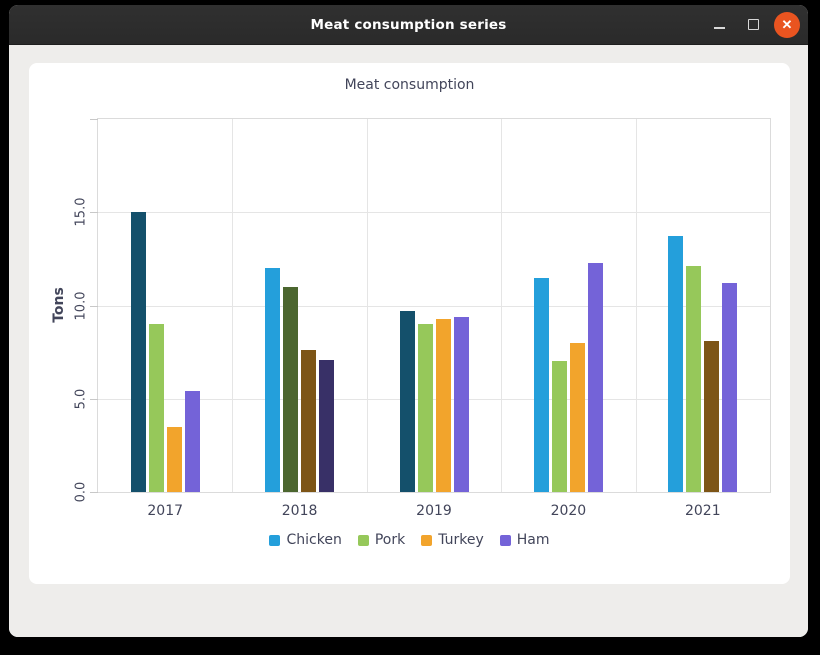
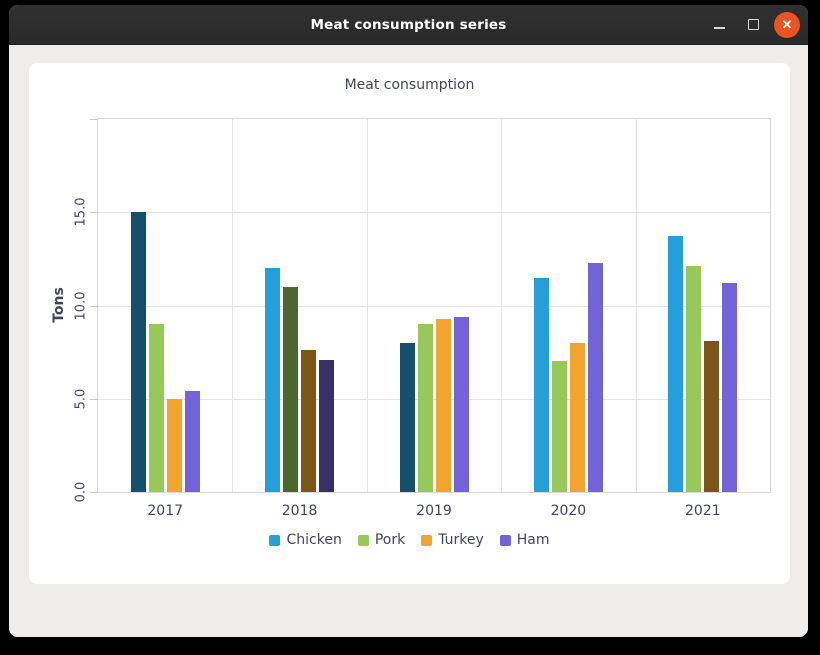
Turkey/2017: 3.5 -> 5.0
Chicken/2019: 9.7 -> 8.0
